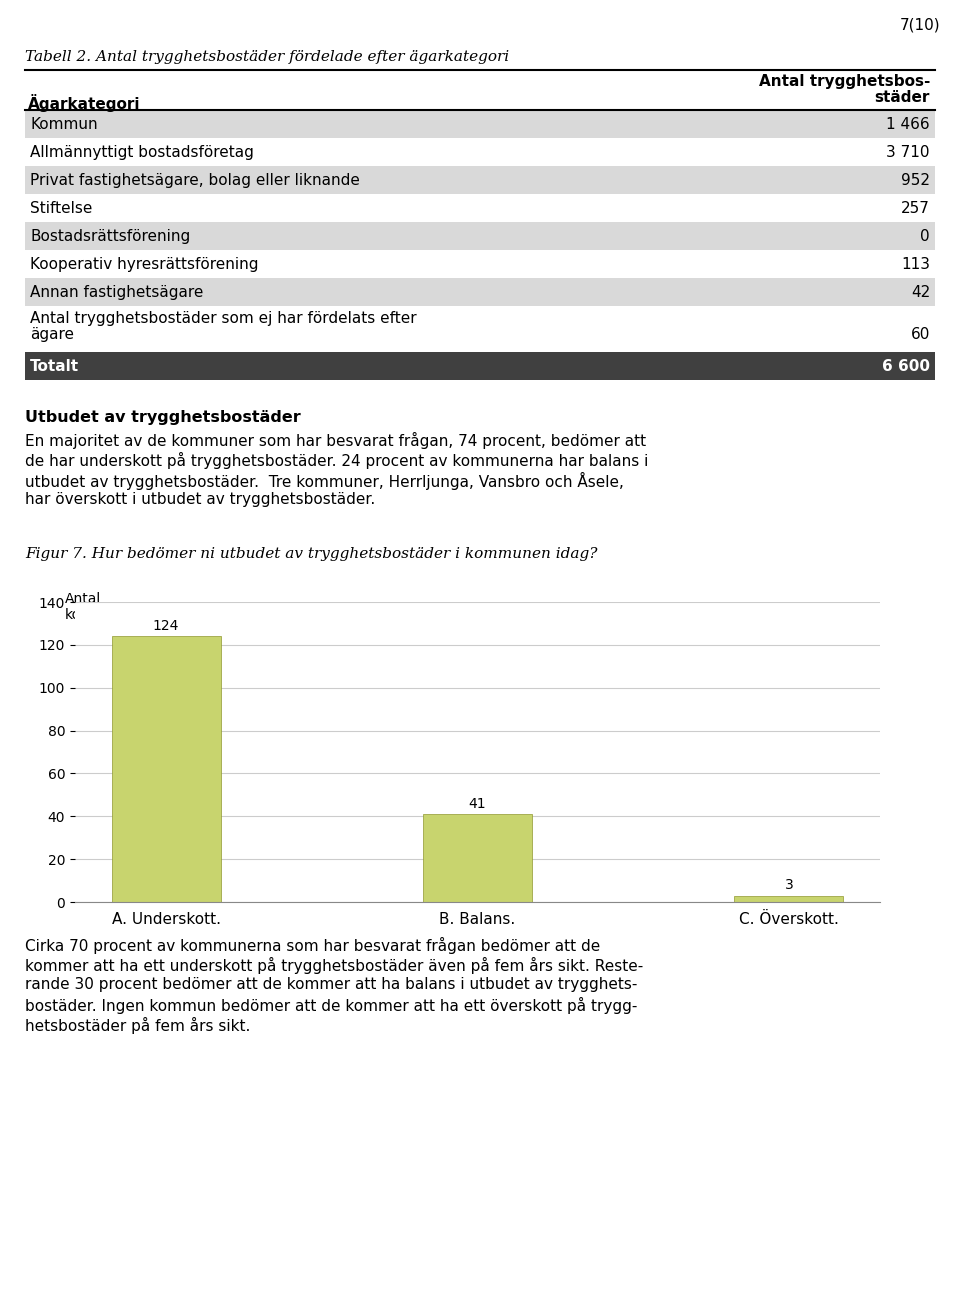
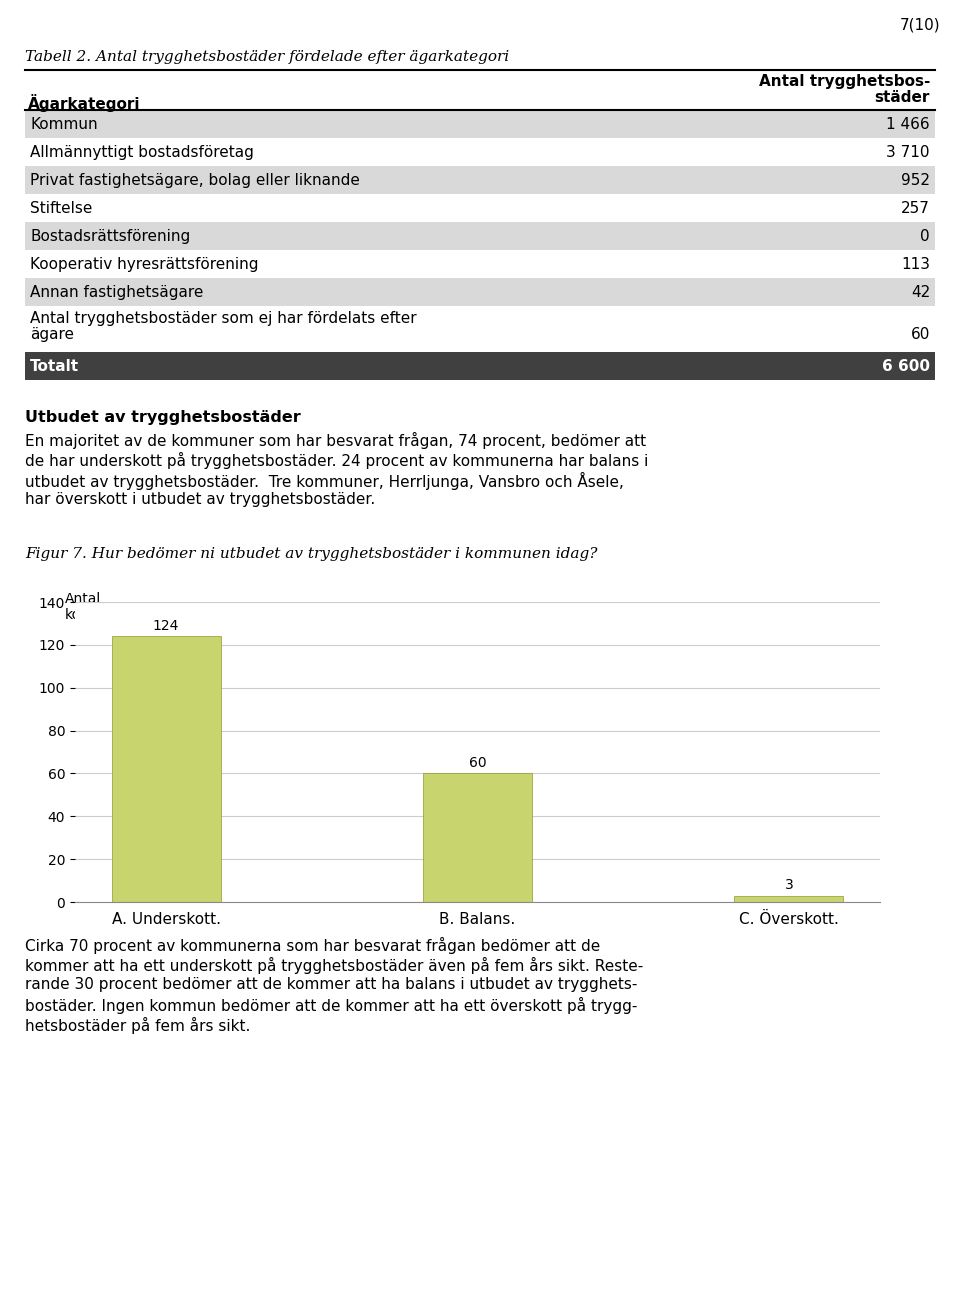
B. Balans.: 41 -> 60
